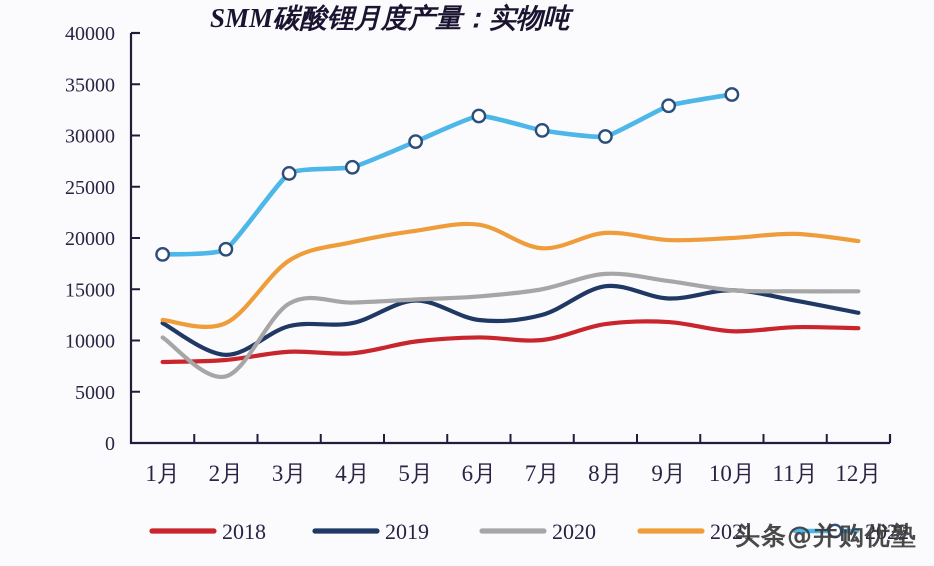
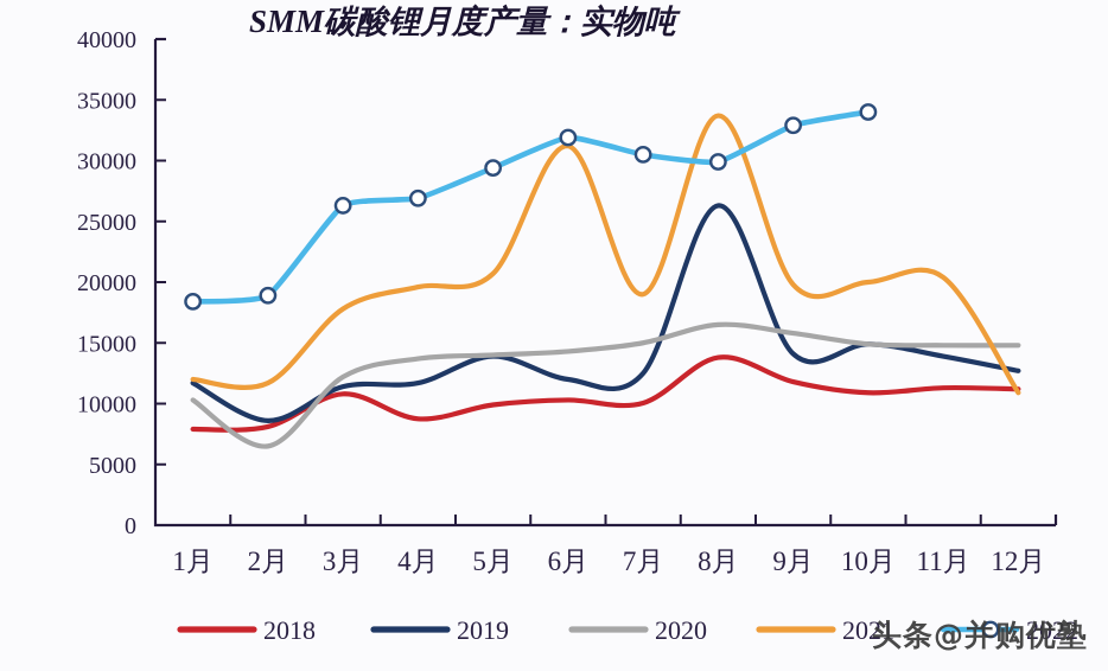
2018/3月: 8900 -> 10800
2020/3月: 13600 -> 12200
2021/6月: 21300 -> 31200
2018/8月: 11600 -> 13800
2019/8月: 15300 -> 26300
2021/8月: 20500 -> 33700
2021/12月: 19700 -> 10900
